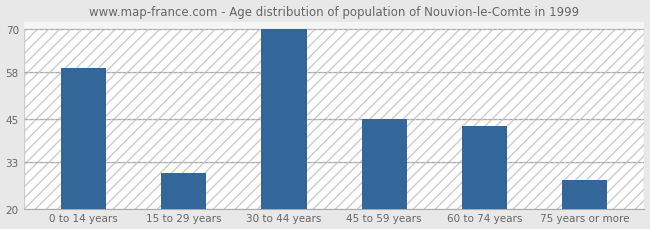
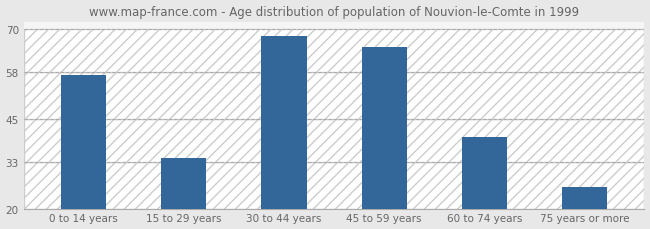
0 to 14 years: 59 -> 57
15 to 29 years: 30 -> 34
30 to 44 years: 70 -> 68
45 to 59 years: 45 -> 65
60 to 74 years: 43 -> 40
75 years or more: 28 -> 26
